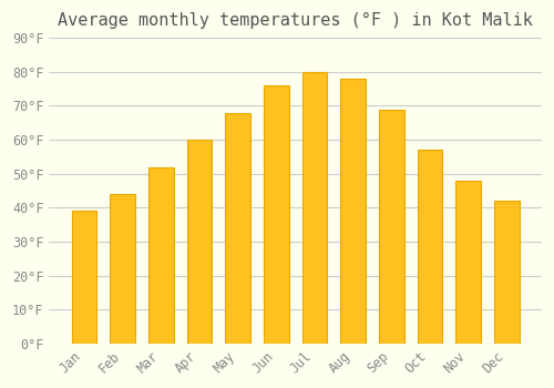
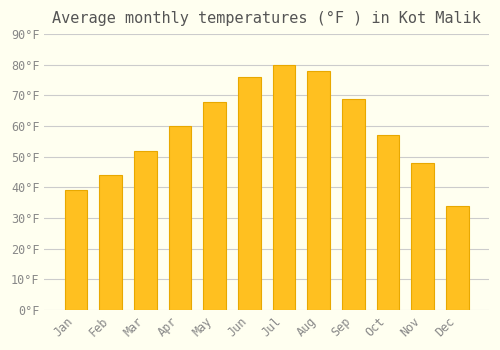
Dec: 42°F -> 34°F
